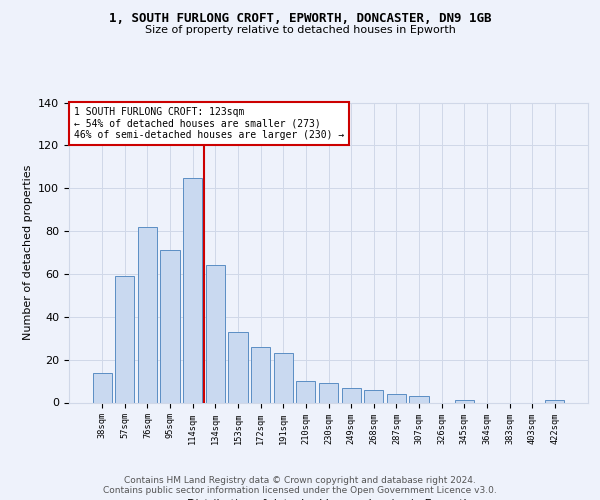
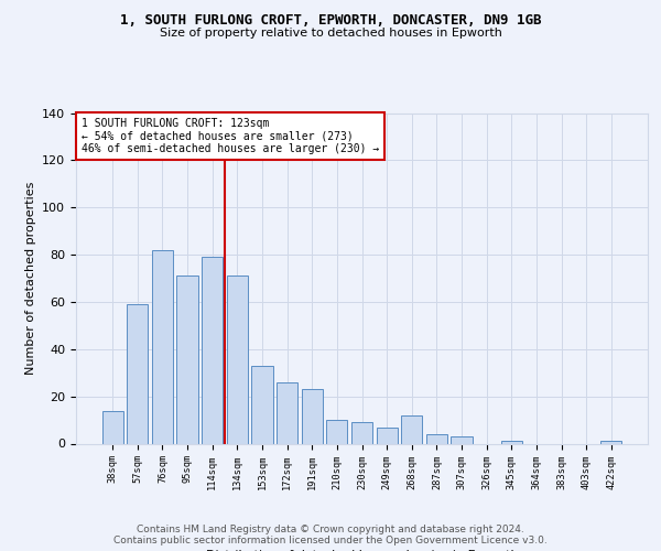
114sqm: 105 -> 79
134sqm: 64 -> 71
268sqm: 6 -> 12
